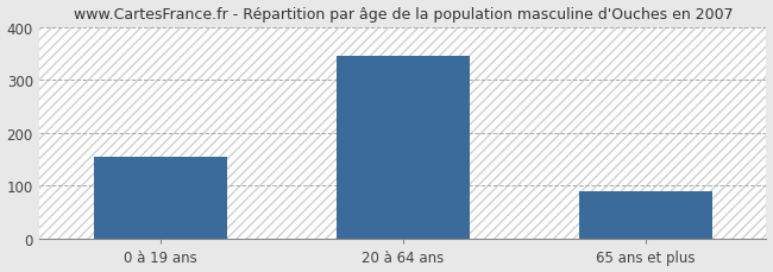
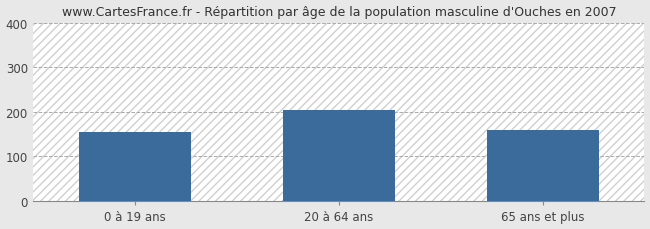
20 à 64 ans: 345 -> 205
65 ans et plus: 90 -> 160
